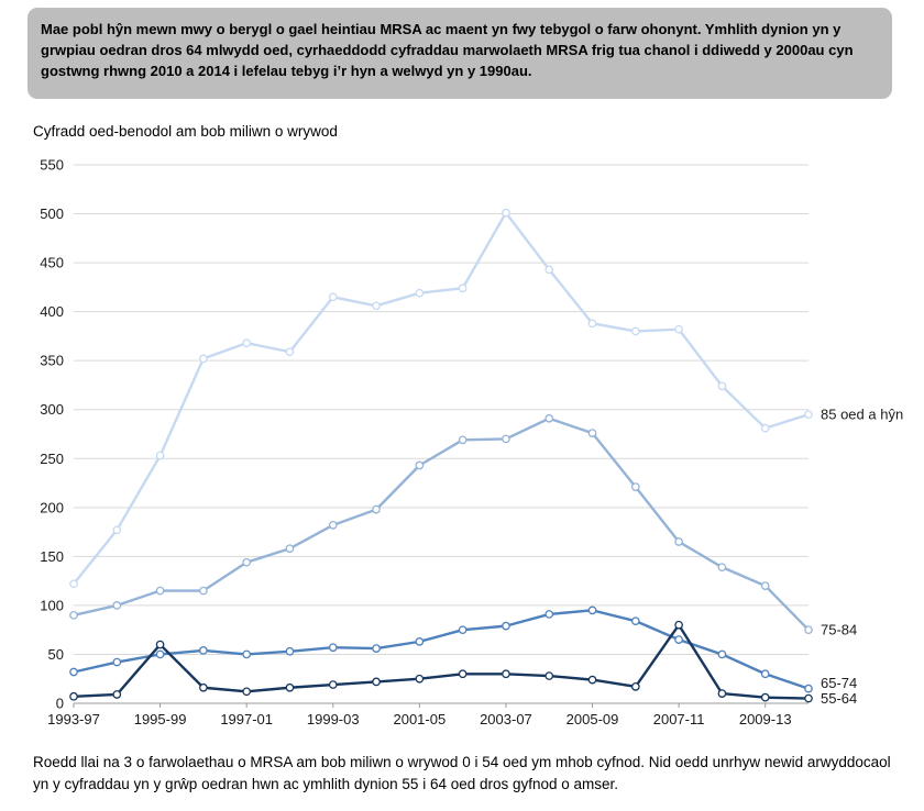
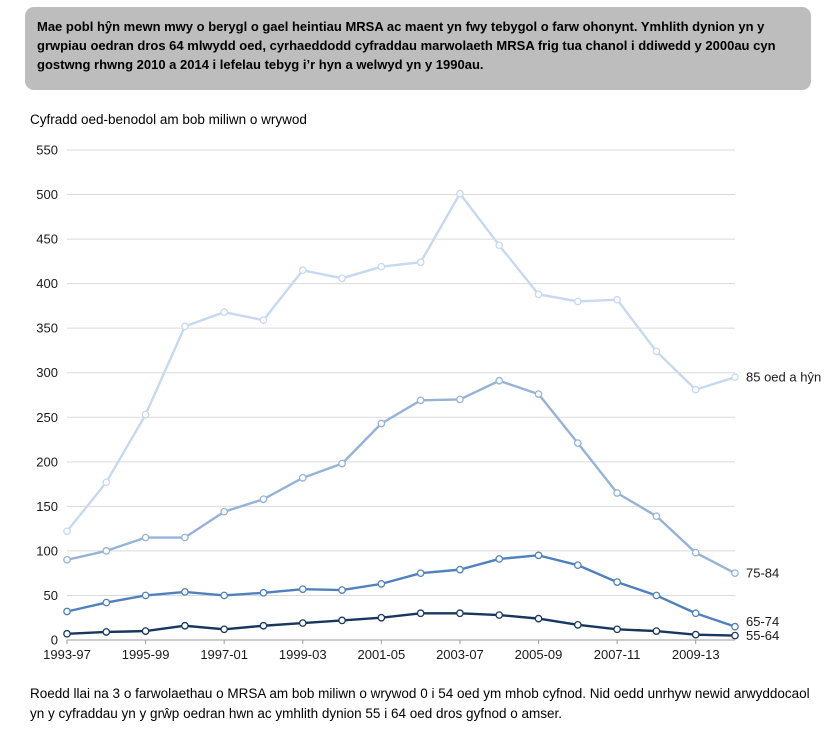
55-64/1995-99: 60 -> 10
55-64/2007-11: 80 -> 10
75-84/2009-13: 120 -> 100
